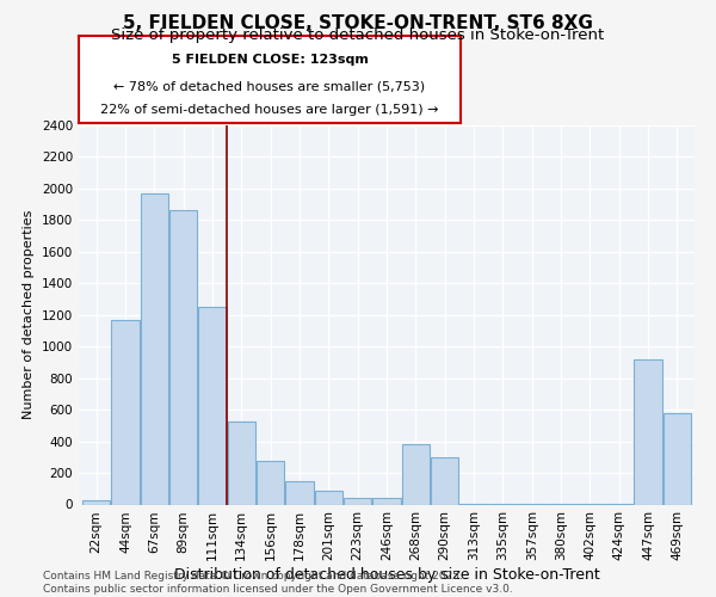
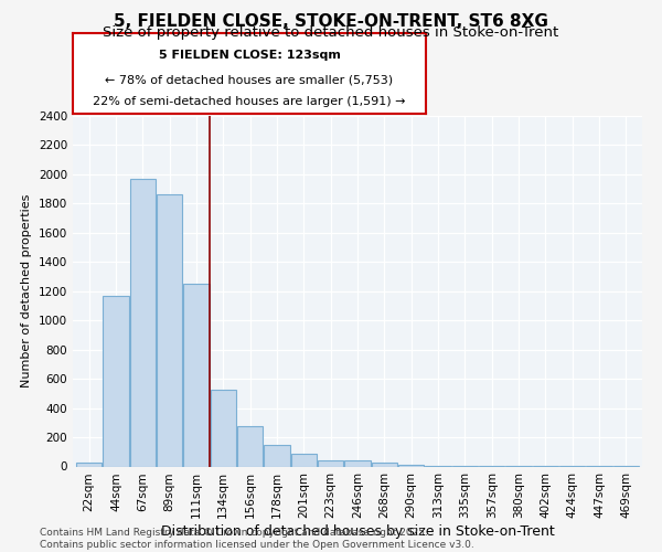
268sqm: 380 -> 20
290sqm: 300 -> 20
447sqm: 920 -> 0
469sqm: 580 -> 0
